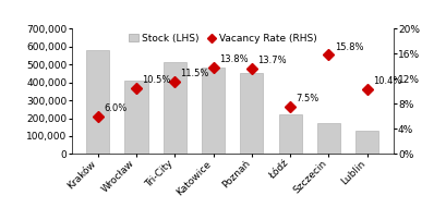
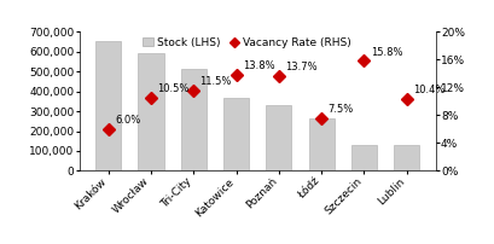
Stock (LHS)/Kraków: 580,000 -> 650,000
Stock (LHS)/Wrocław: 410,000 -> 600,000
Stock (LHS)/Katowice: 480,000 -> 360,000
Stock (LHS)/Poznań: 450,000 -> 330,000
Stock (LHS)/Łódź: 220,000 -> 260,000
Stock (LHS)/Szczecin: 170,000 -> 130,000
